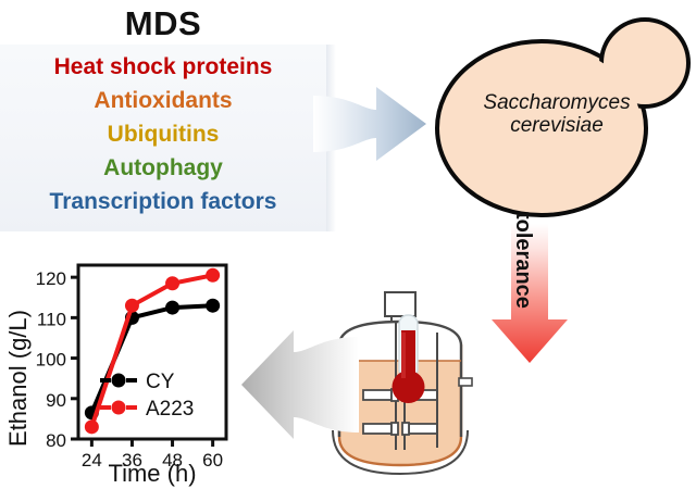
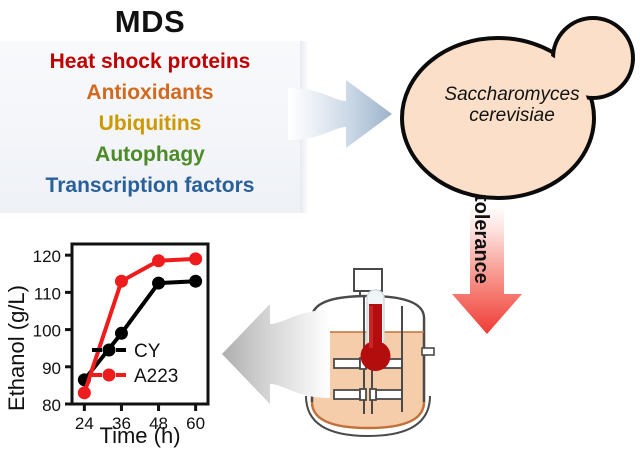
CY/36: 110 -> 99
A223/60: 120 -> 119
